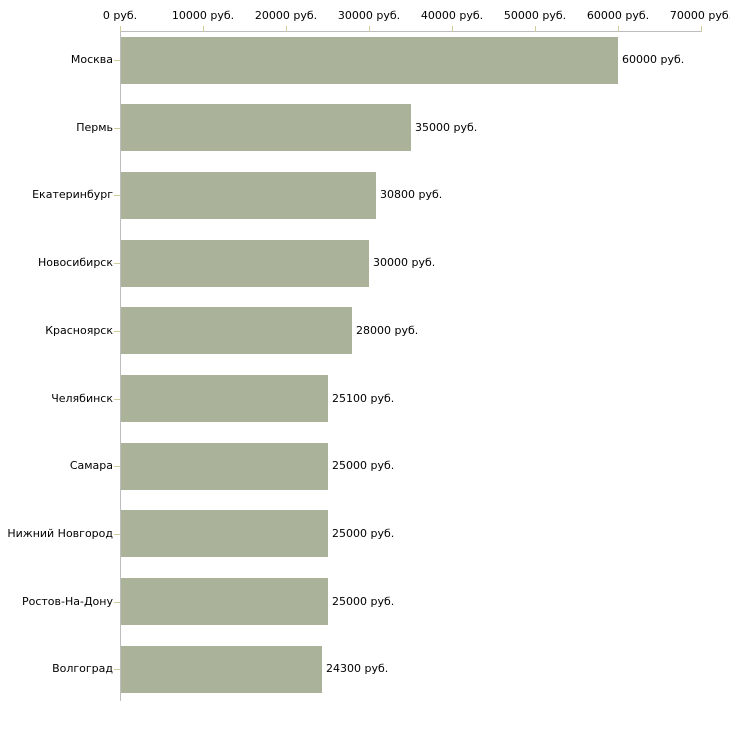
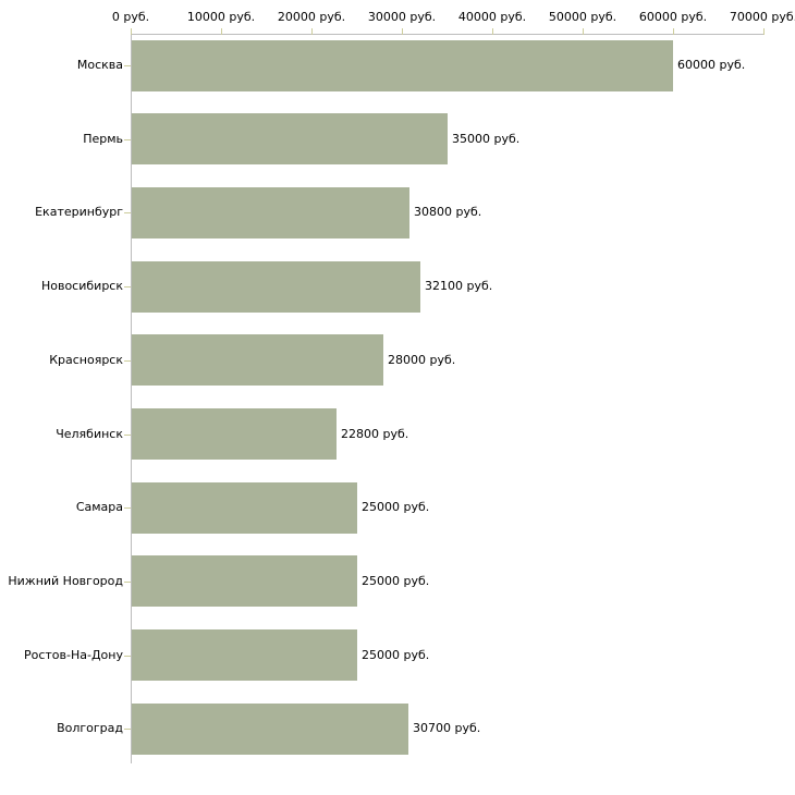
Новосибирск: 30000 -> 32100
Челябинск: 25100 -> 22800
Волгоград: 24300 -> 30700
